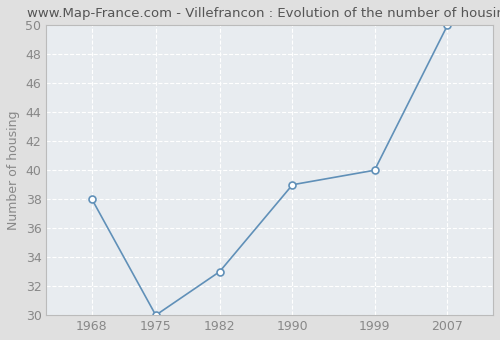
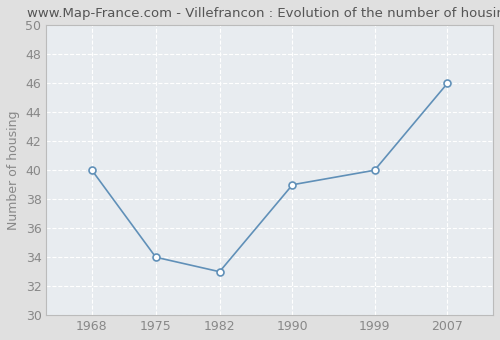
1968: 38 -> 40
1975: 30 -> 34
2007: 50 -> 46
